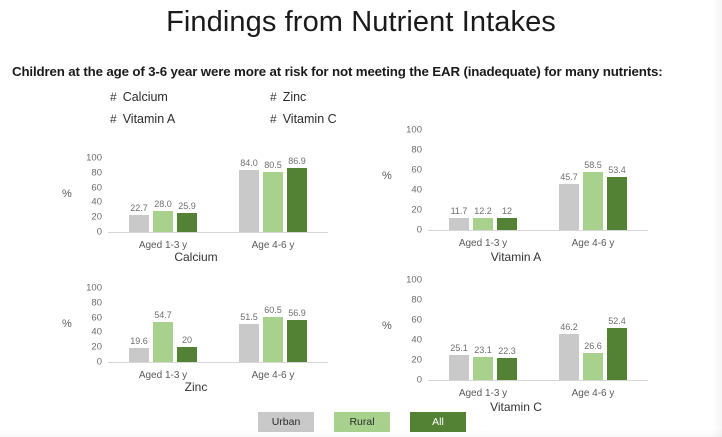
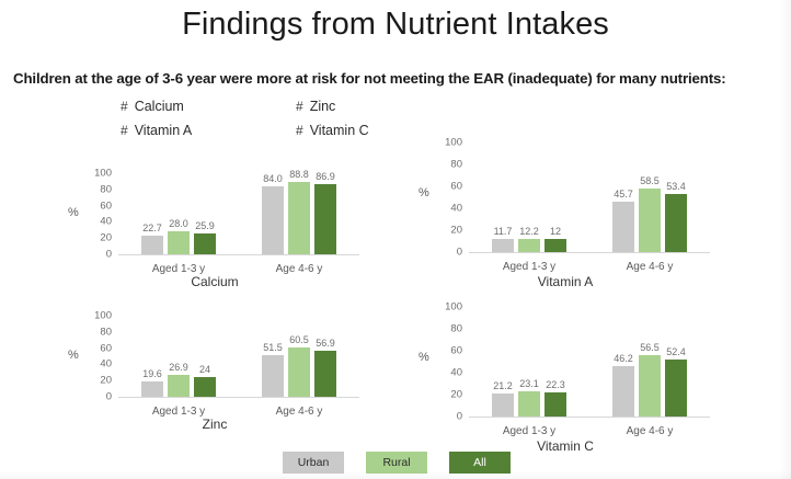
Calcium/Rural/Age 4-6 y: 80.5 -> 88.8
Zinc/Rural/Aged 1-3 y: 54.7 -> 26.9
Zinc/All/Aged 1-3 y: 20 -> 24
Vitamin C/Urban/Aged 1-3 y: 25.1 -> 21.2
Vitamin C/Rural/Age 4-6 y: 26.6 -> 56.5
